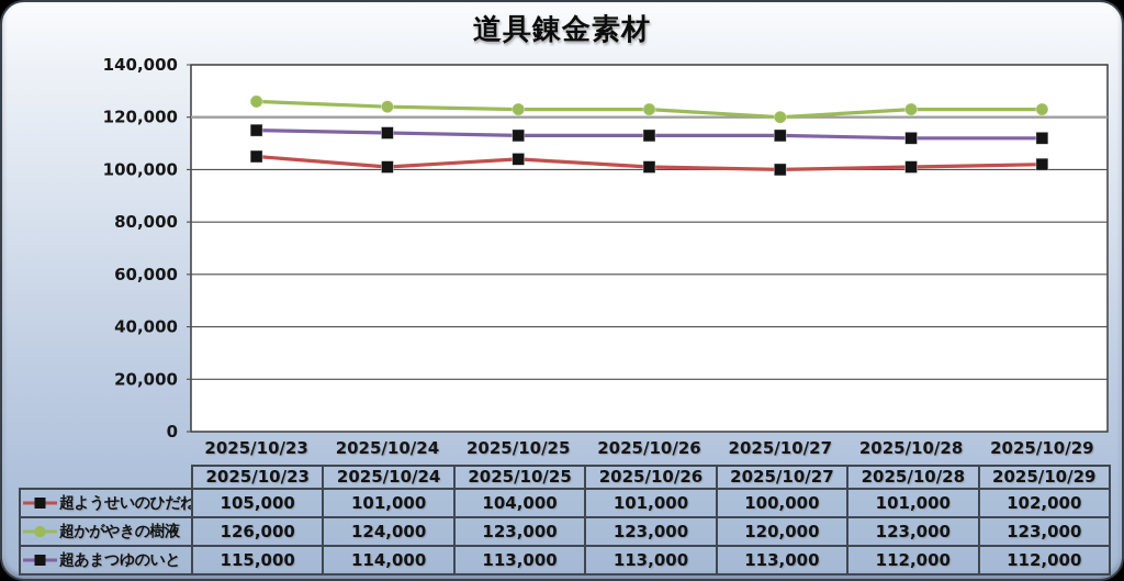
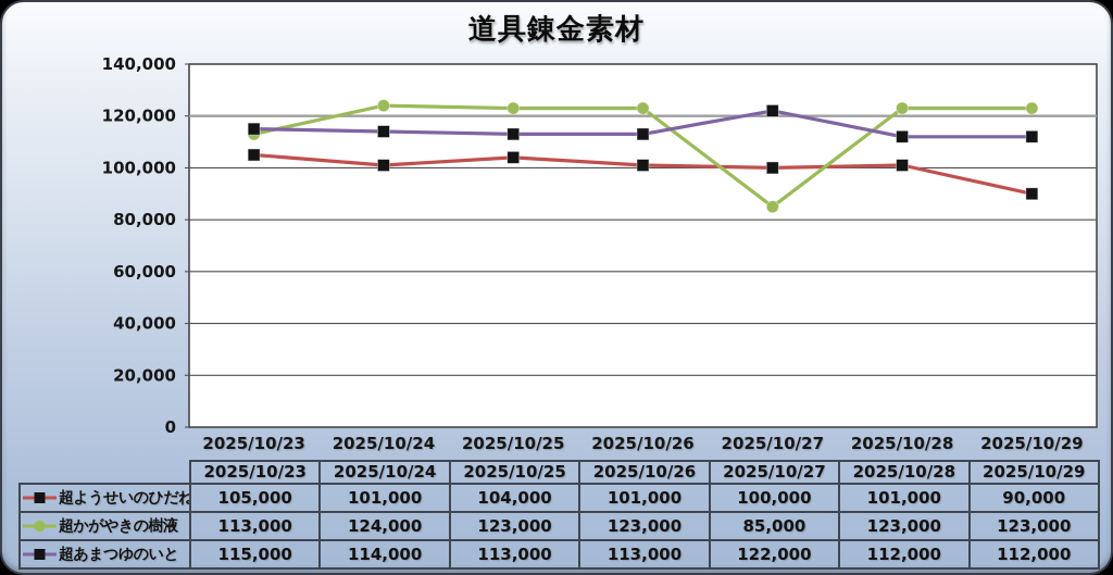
超かがやきの樹液/2025/10/23: 126,000 -> 113,000
超かがやきの樹液/2025/10/27: 120,000 -> 85,000
超あまつゆのいと/2025/10/27: 113,000 -> 122,000
超ようせいのひだね/2025/10/29: 102,000 -> 90,000
